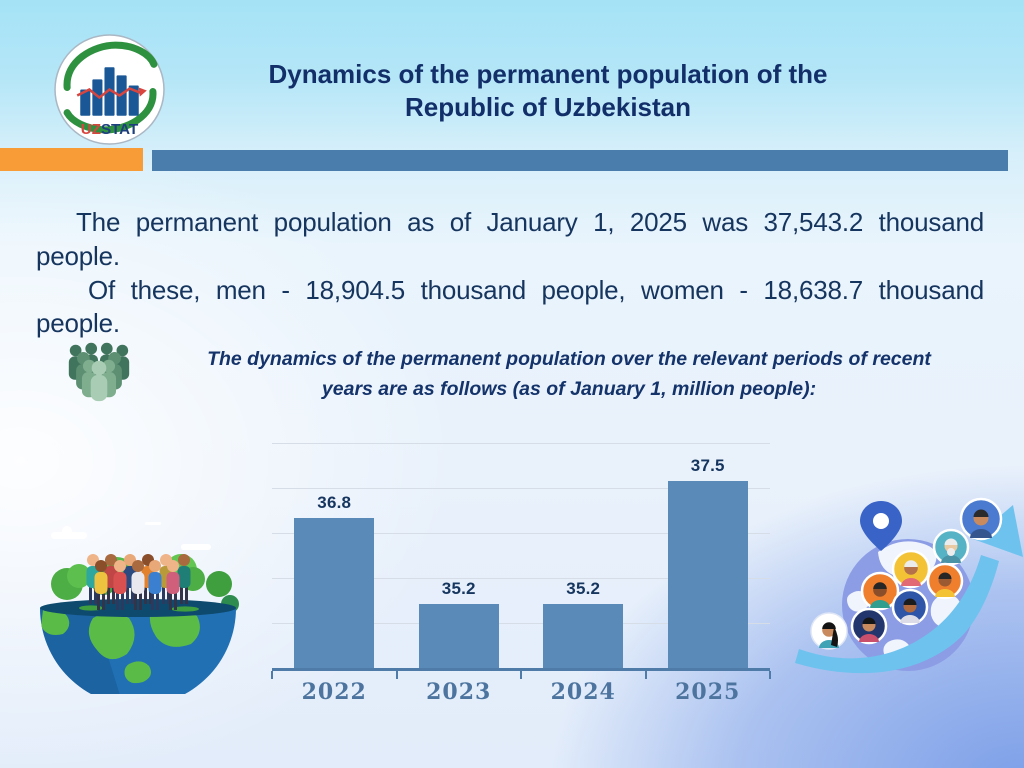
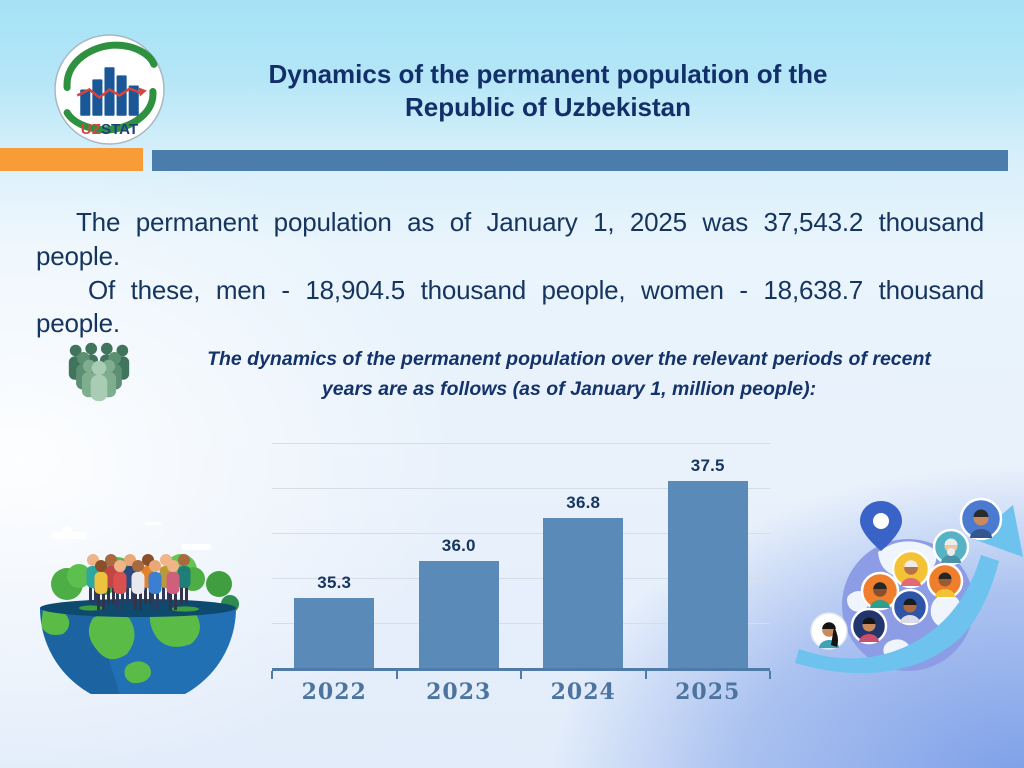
2022: 36.8 -> 35.3
2023: 35.2 -> 36.0
2024: 35.2 -> 36.8
